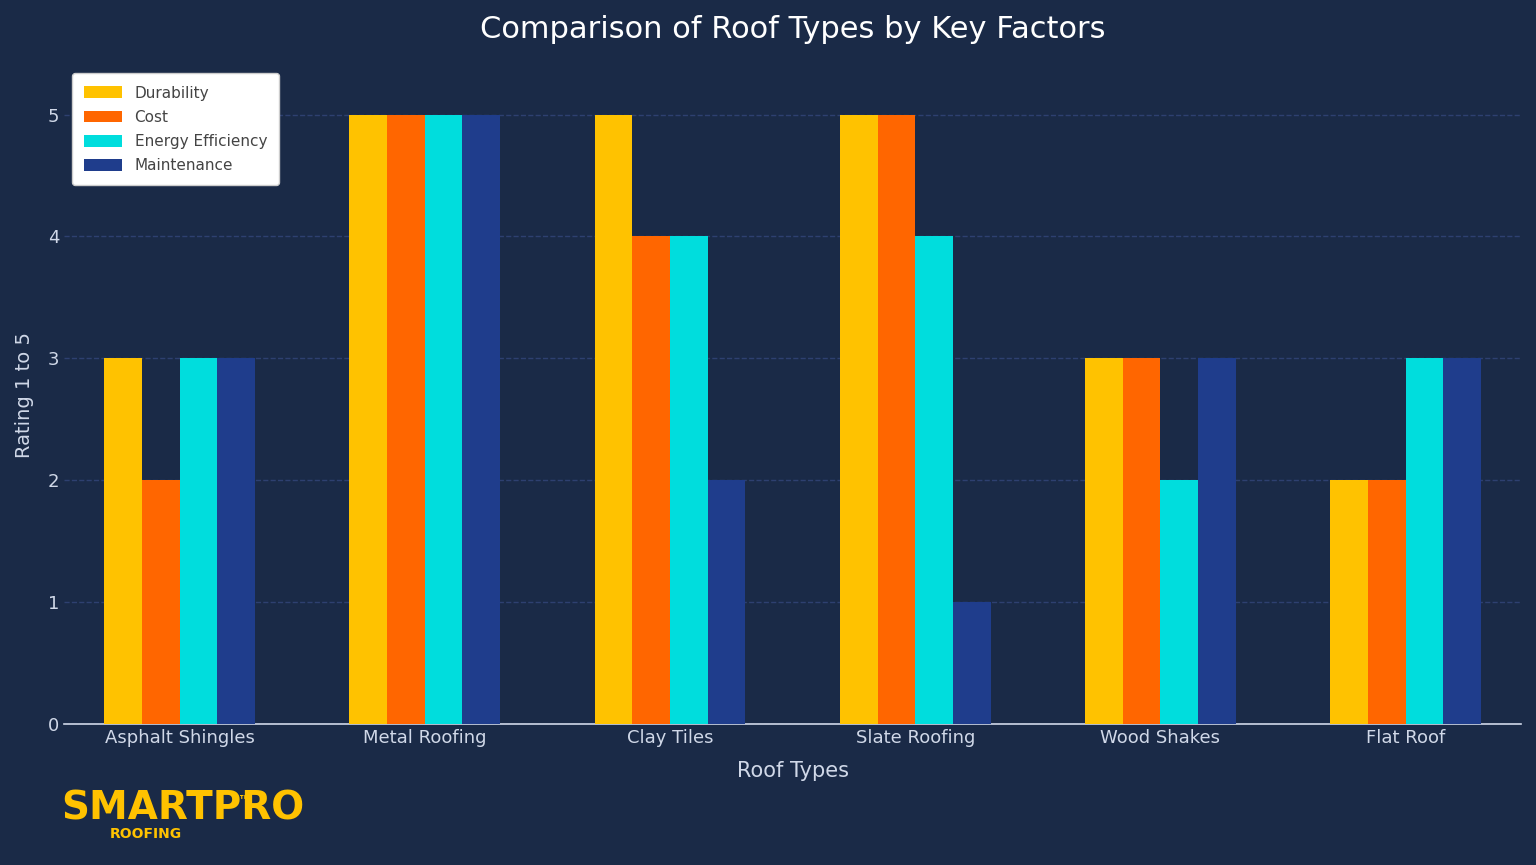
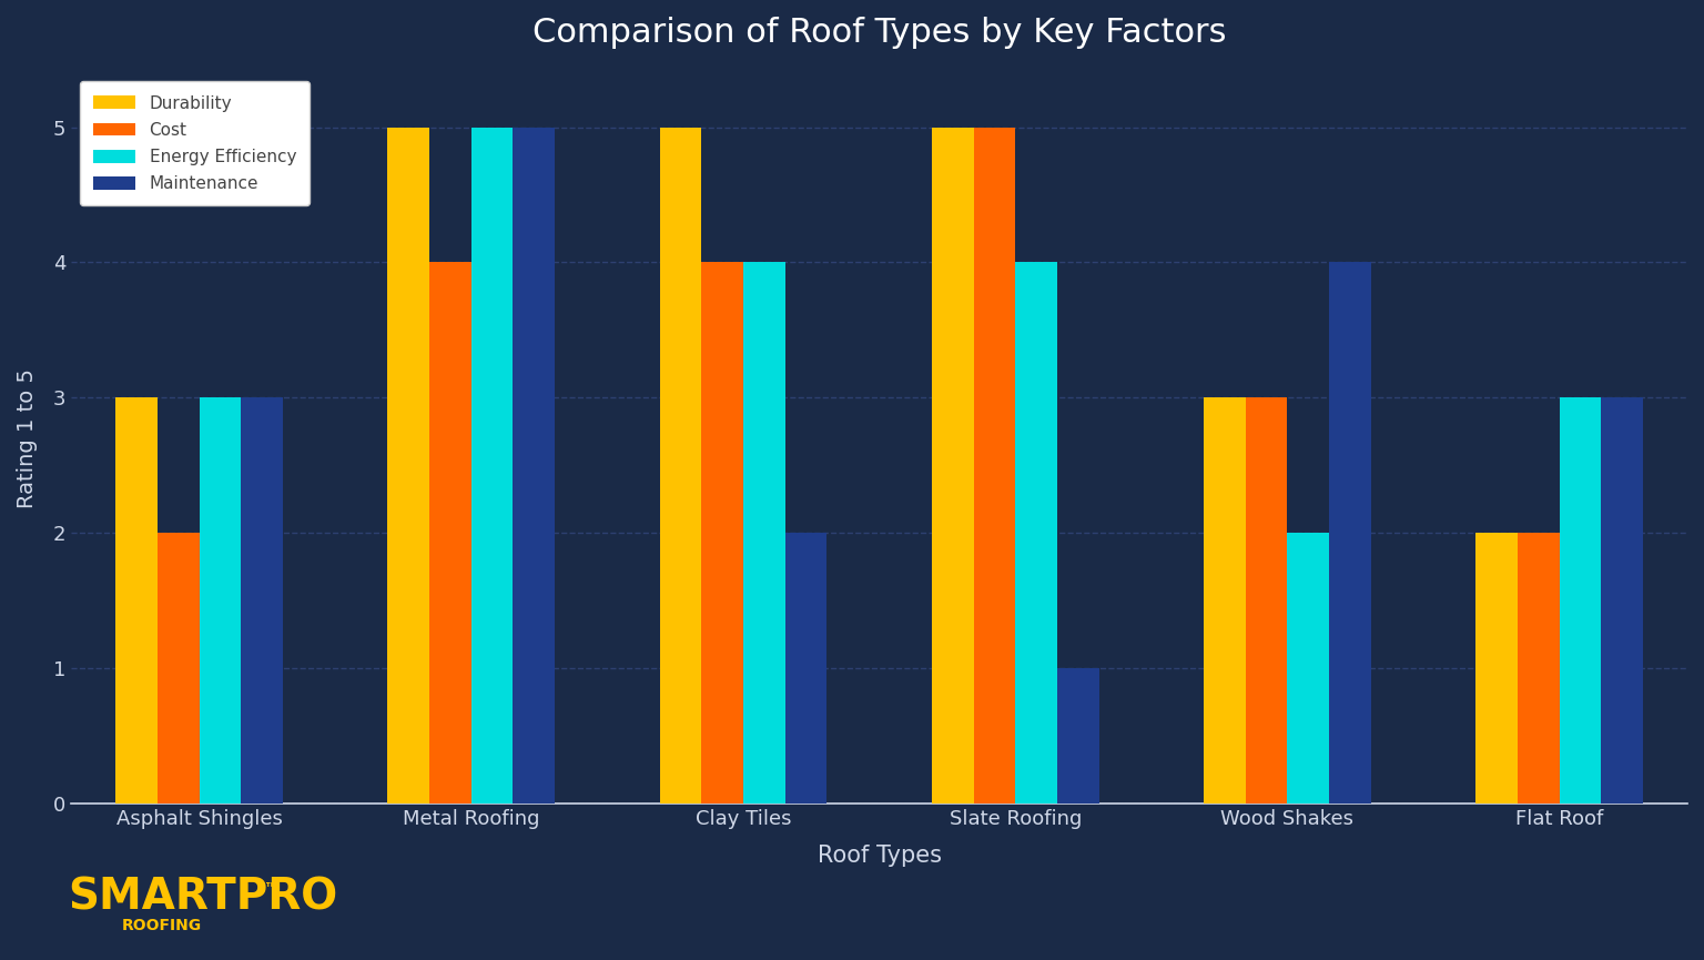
Cost/Metal Roofing: 5 -> 4
Maintenance/Wood Shakes: 3 -> 4
